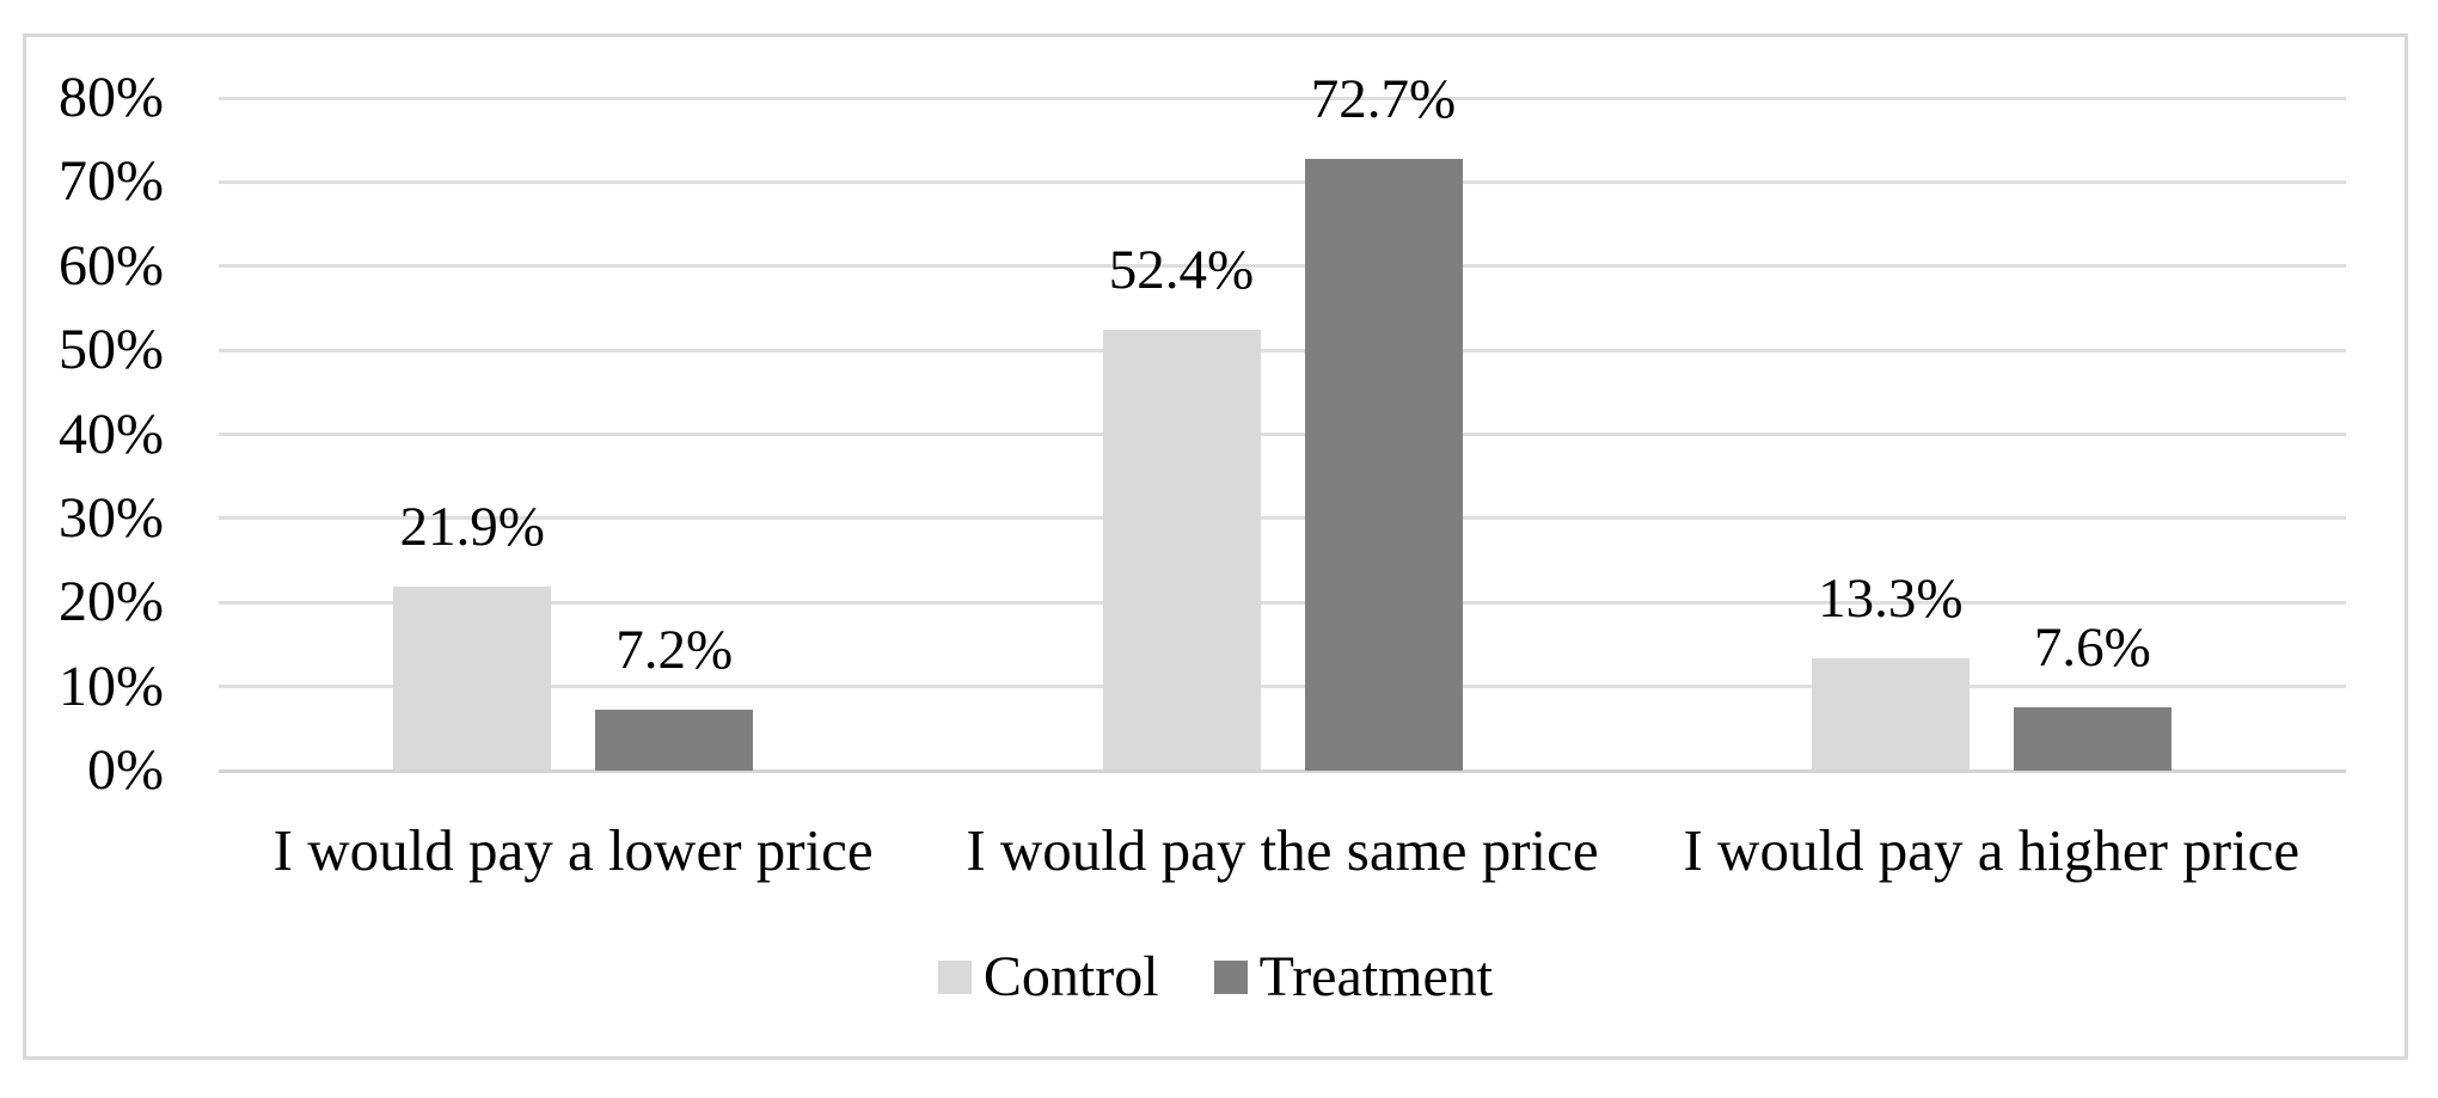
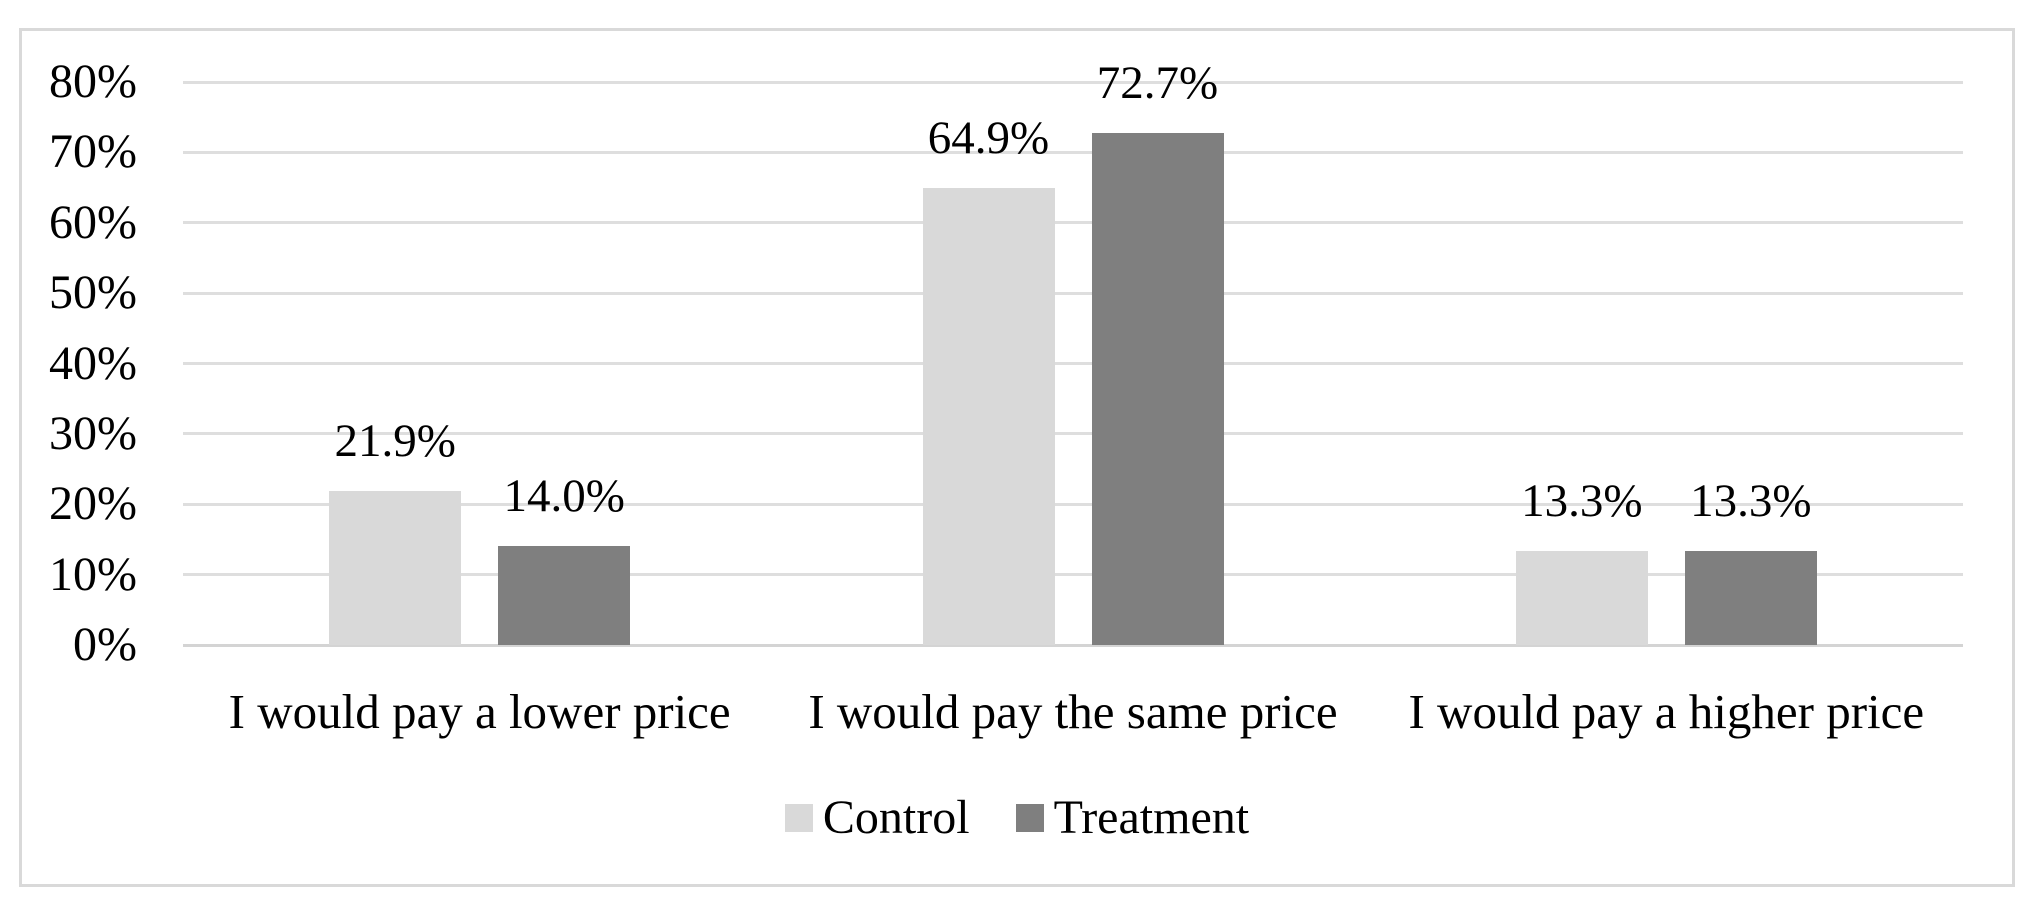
Treatment/I would pay a lower price: 7.2% -> 14.0%
Control/I would pay the same price: 52.4% -> 64.9%
Treatment/I would pay a higher price: 7.6% -> 13.3%
